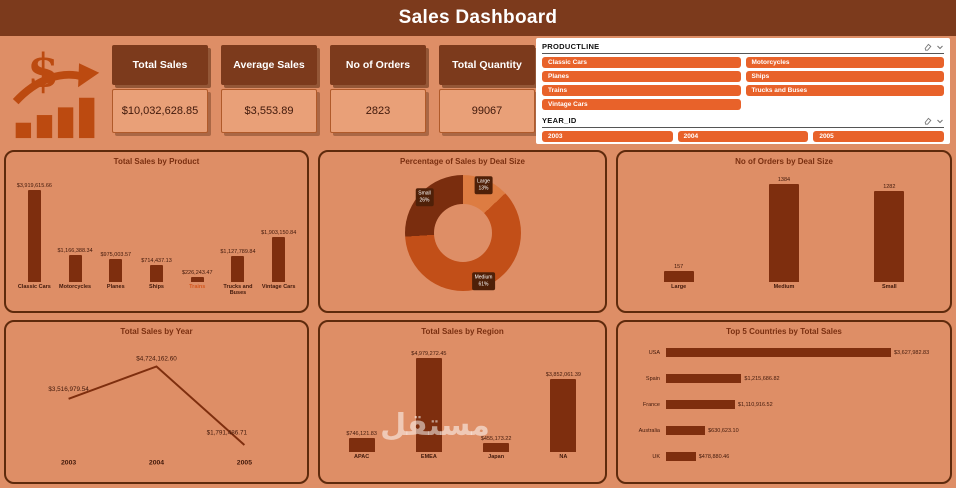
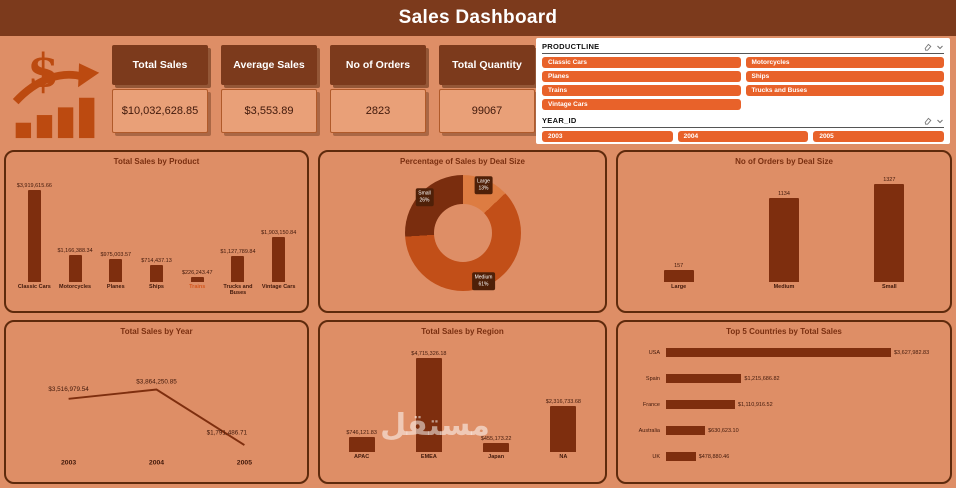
No of Orders by Deal Size/Medium: 1384 -> 1134
No of Orders by Deal Size/Small: 1282 -> 1327
Total Sales by Year/2004: $4,724,162.60 -> $3,864,250.85
Total Sales by Region/EMEA: $4,979,272.45 -> $4,715,326.18
Total Sales by Region/NA: $3,852,061.39 -> $2,316,733.68
